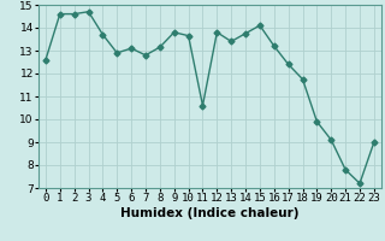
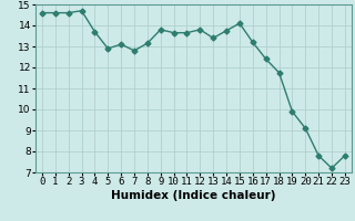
0: 12.6 -> 14.6
11: 10.6 -> 13.7
23: 9.0 -> 7.8
